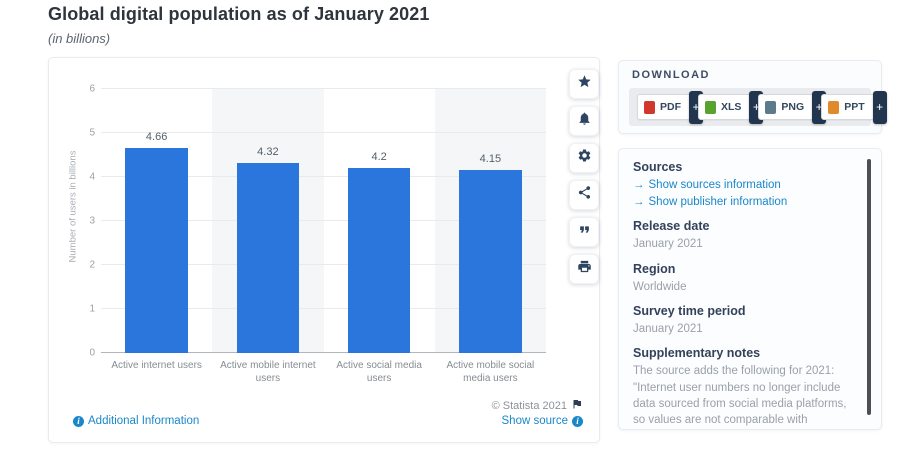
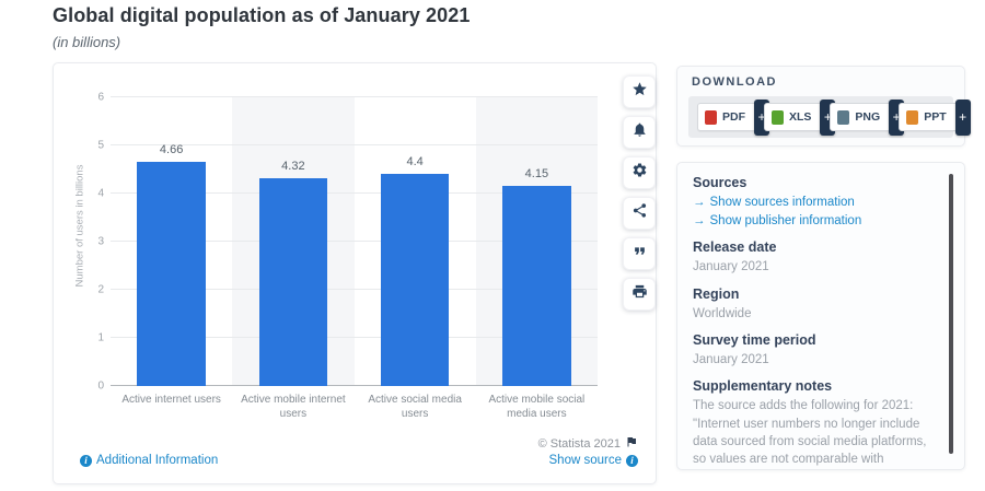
Active social media users: 4.2 -> 4.4
